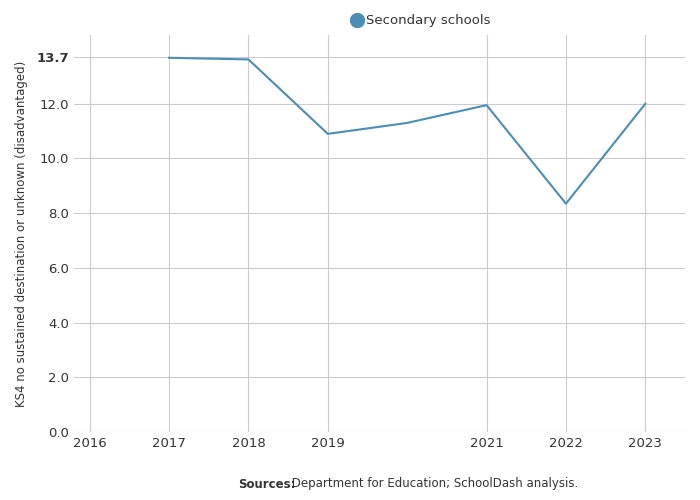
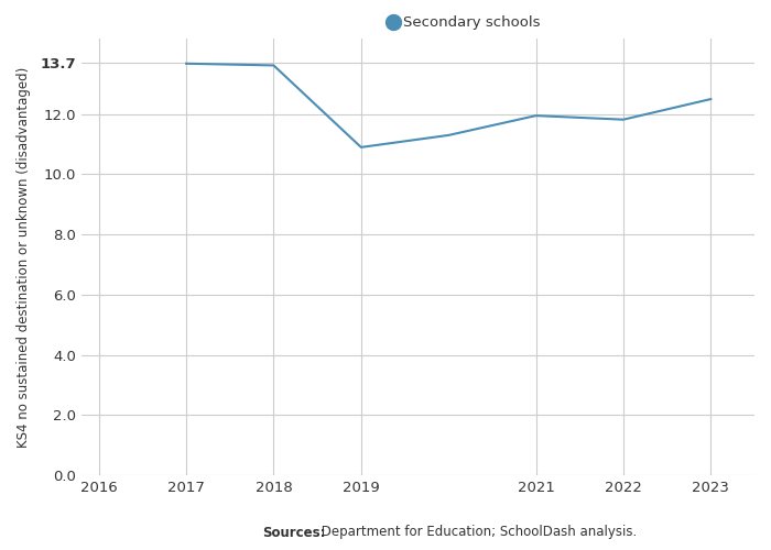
2022: 8.35 -> 11.82
2023: 12.00 -> 12.50
